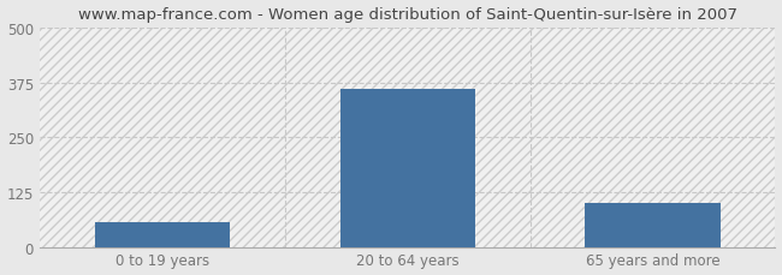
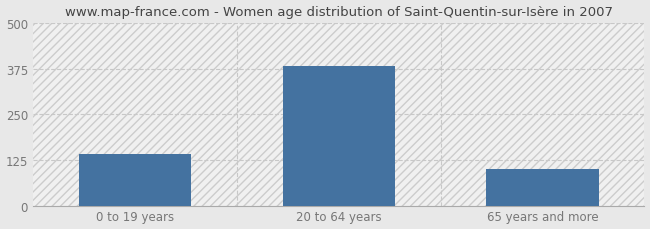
0 to 19 years: 55 -> 140
20 to 64 years: 360 -> 383
